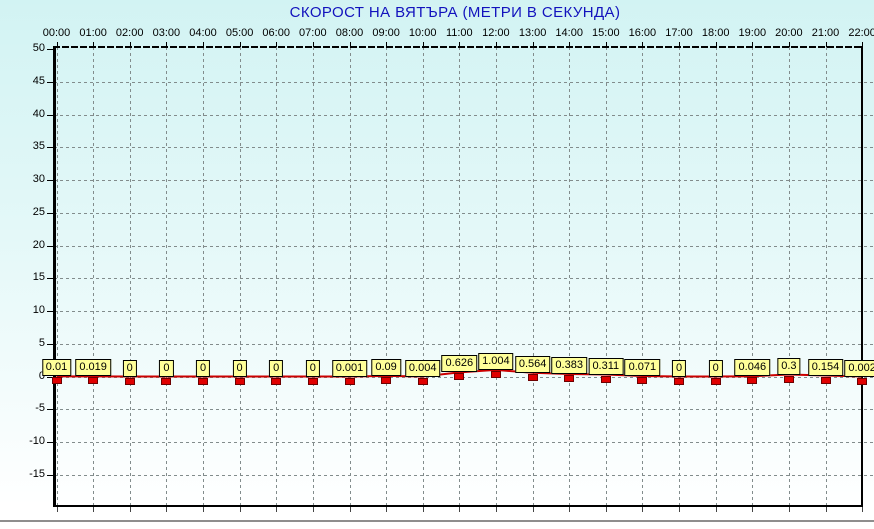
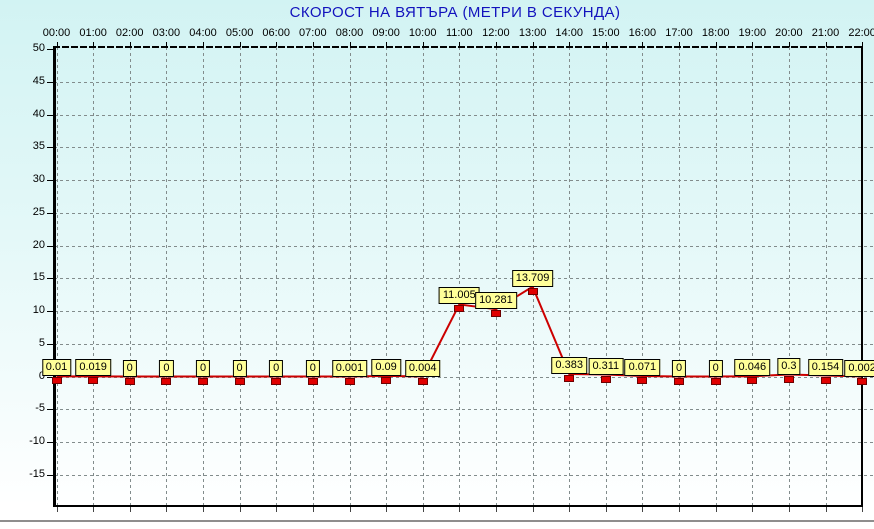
11:00: 0.626 -> 11.005
12:00: 1.004 -> 10.281
13:00: 0.564 -> 13.709
